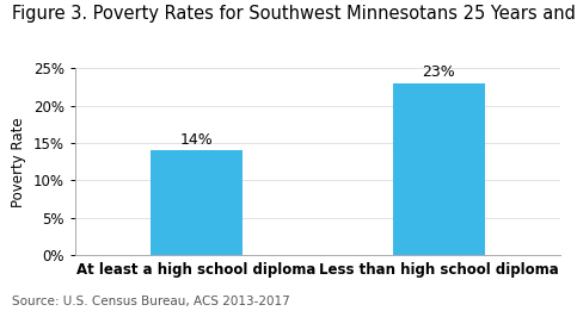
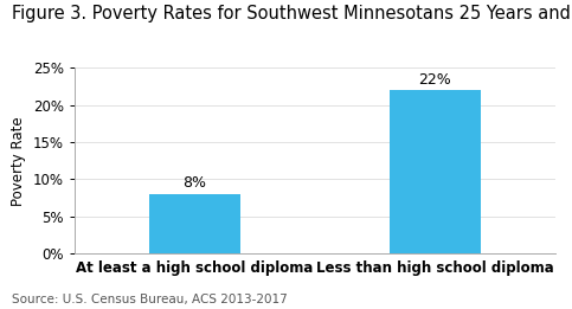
At least a high school diploma: 14% -> 8%
Less than high school diploma: 23% -> 22%
